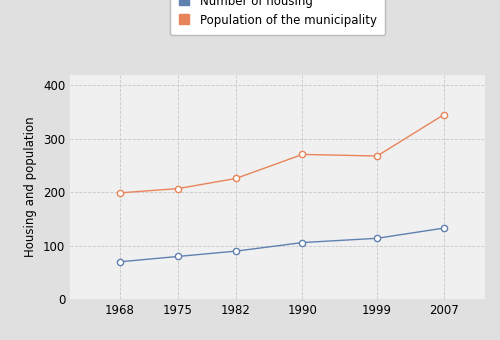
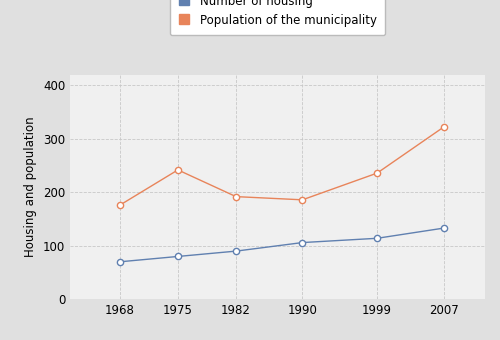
Population of the municipality/1968: 199 -> 176
Population of the municipality/1975: 207 -> 242
Population of the municipality/1982: 226 -> 192
Population of the municipality/1990: 271 -> 186
Population of the municipality/1999: 268 -> 236
Population of the municipality/2007: 345 -> 322
